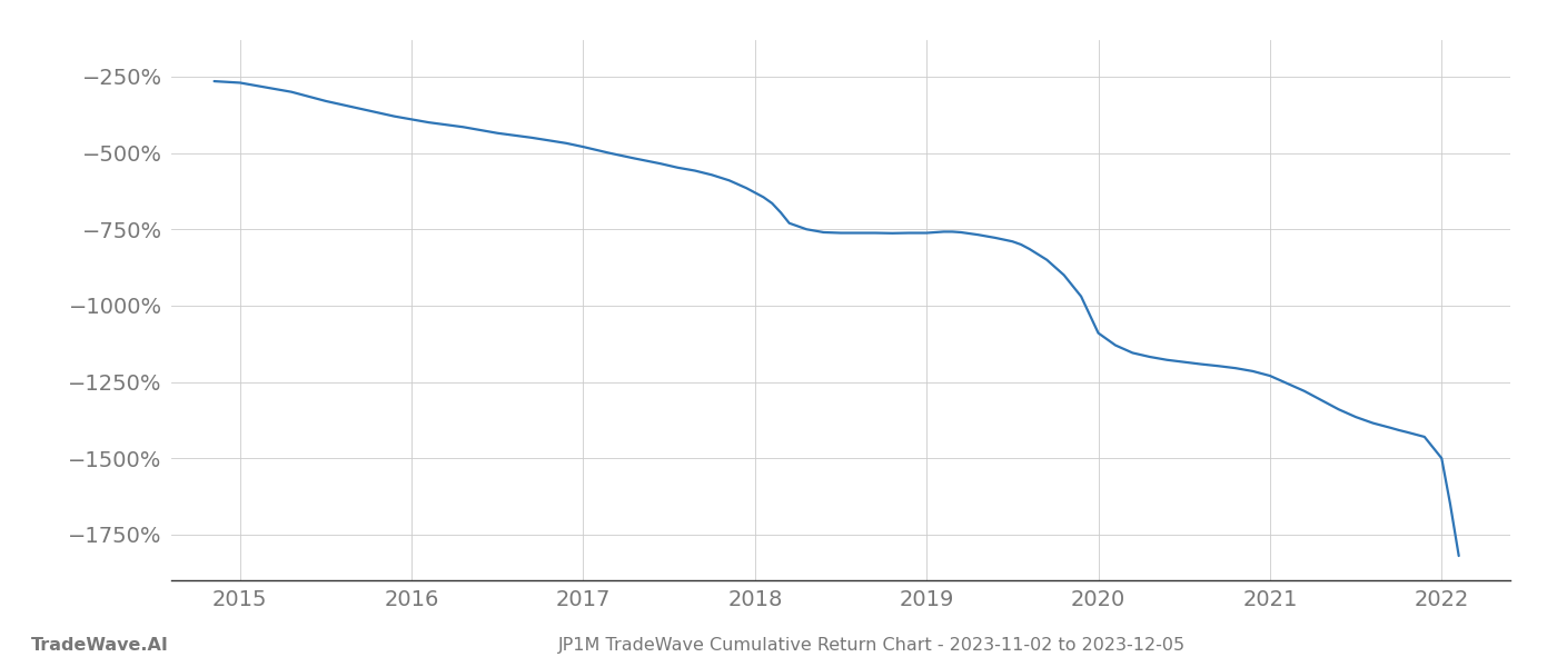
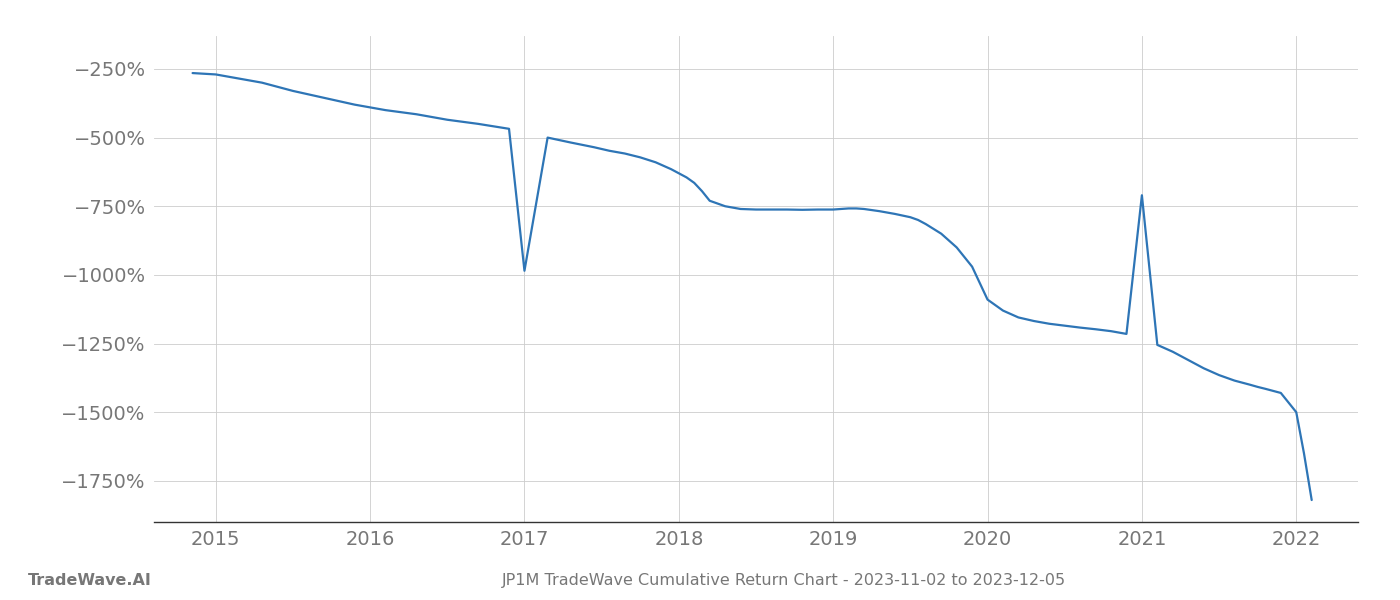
2017: -480% -> -985%
2021: -1230% -> -710%
